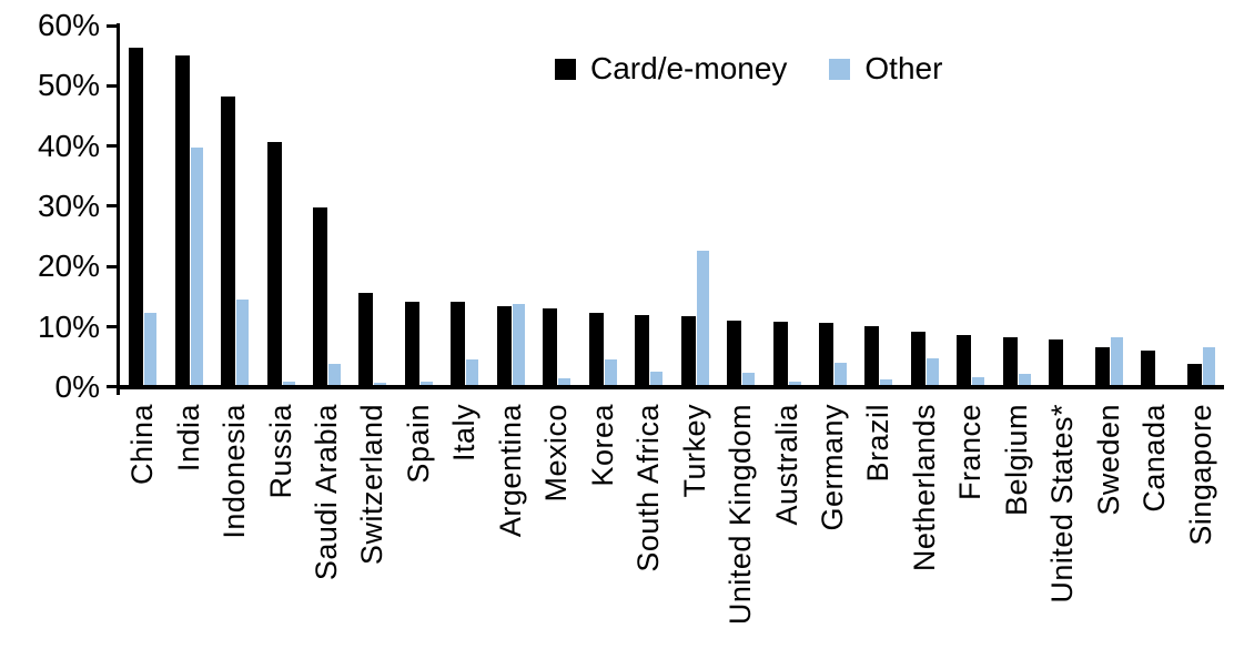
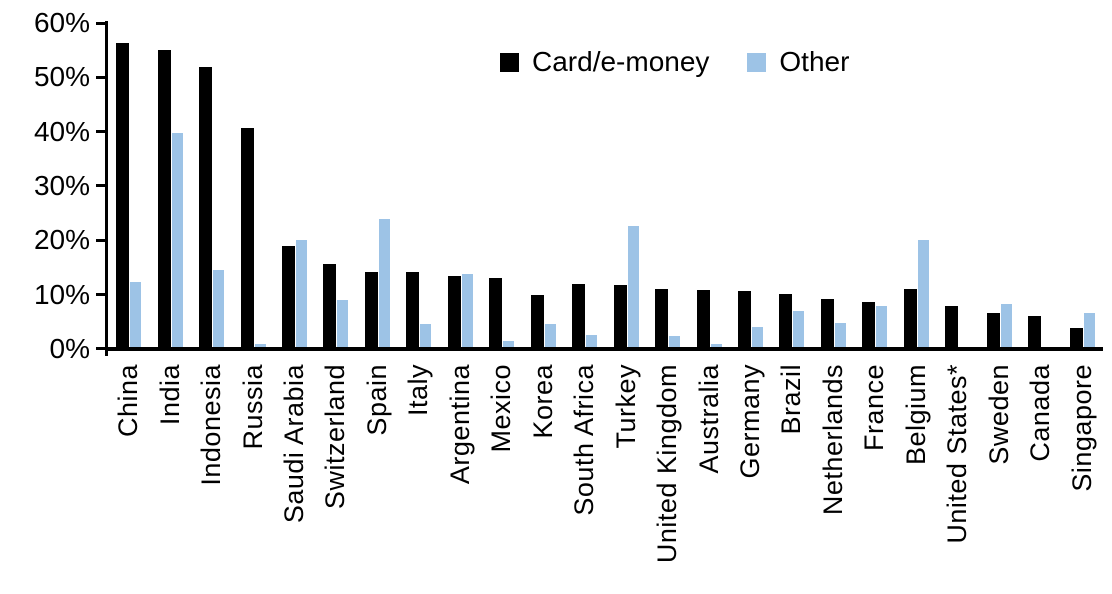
Card/e-money/Indonesia: 48% -> 52%
Card/e-money/Saudi Arabia: 30% -> 19%
Other/Saudi Arabia: 4% -> 20%
Other/Switzerland: 1% -> 9%
Other/Spain: 1% -> 24%
Card/e-money/Korea: 12% -> 10%
Other/Brazil: 1% -> 7%
Other/France: 2% -> 8%
Card/e-money/Belgium: 8% -> 11%
Other/Belgium: 2% -> 20%
